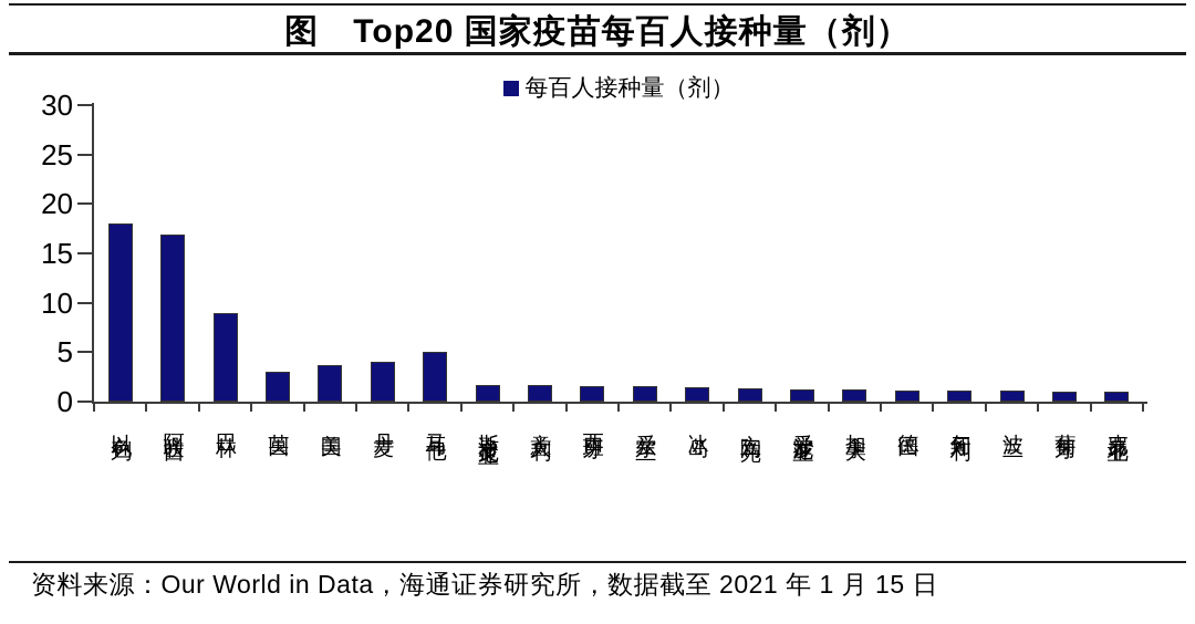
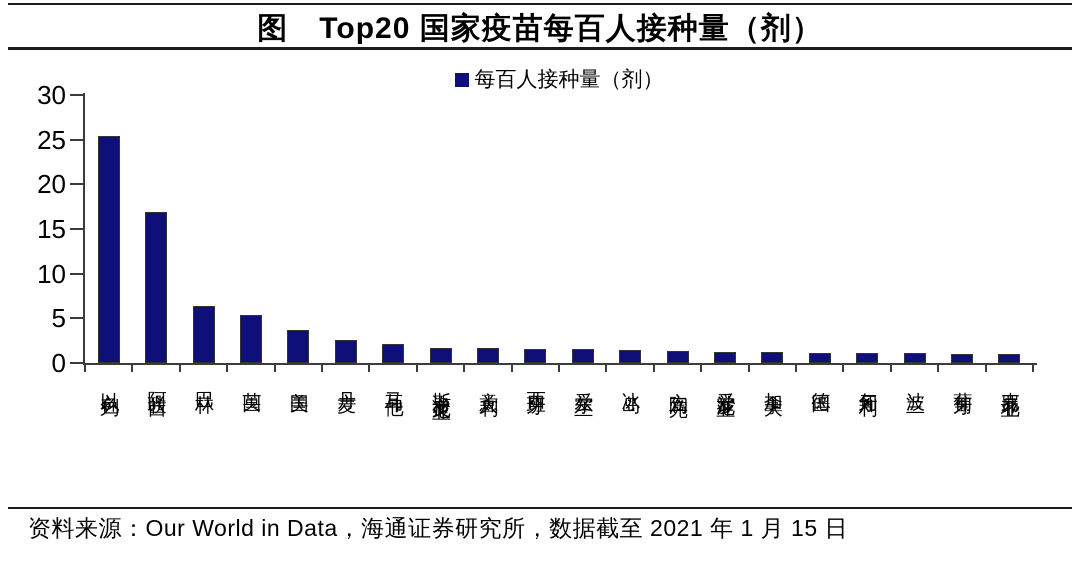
以色列: 18 -> 25
巴林: 9 -> 6
英国: 3 -> 5
丹麦: 4 -> 3
马耳他: 5 -> 2
